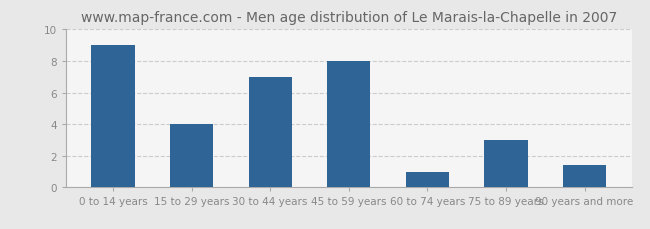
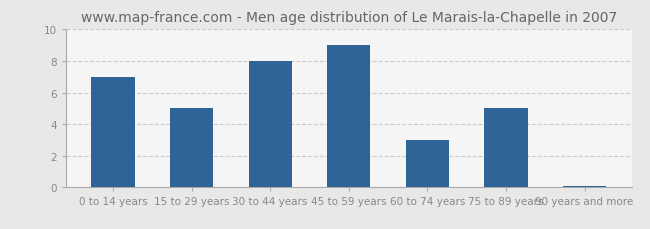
0 to 14 years: 9.0 -> 7.0
15 to 29 years: 4.0 -> 5.0
30 to 44 years: 7.0 -> 8.0
45 to 59 years: 8.0 -> 9.0
60 to 74 years: 1.0 -> 3.0
75 to 89 years: 3.0 -> 5.0
90 years and more: 1.4 -> 0.1
